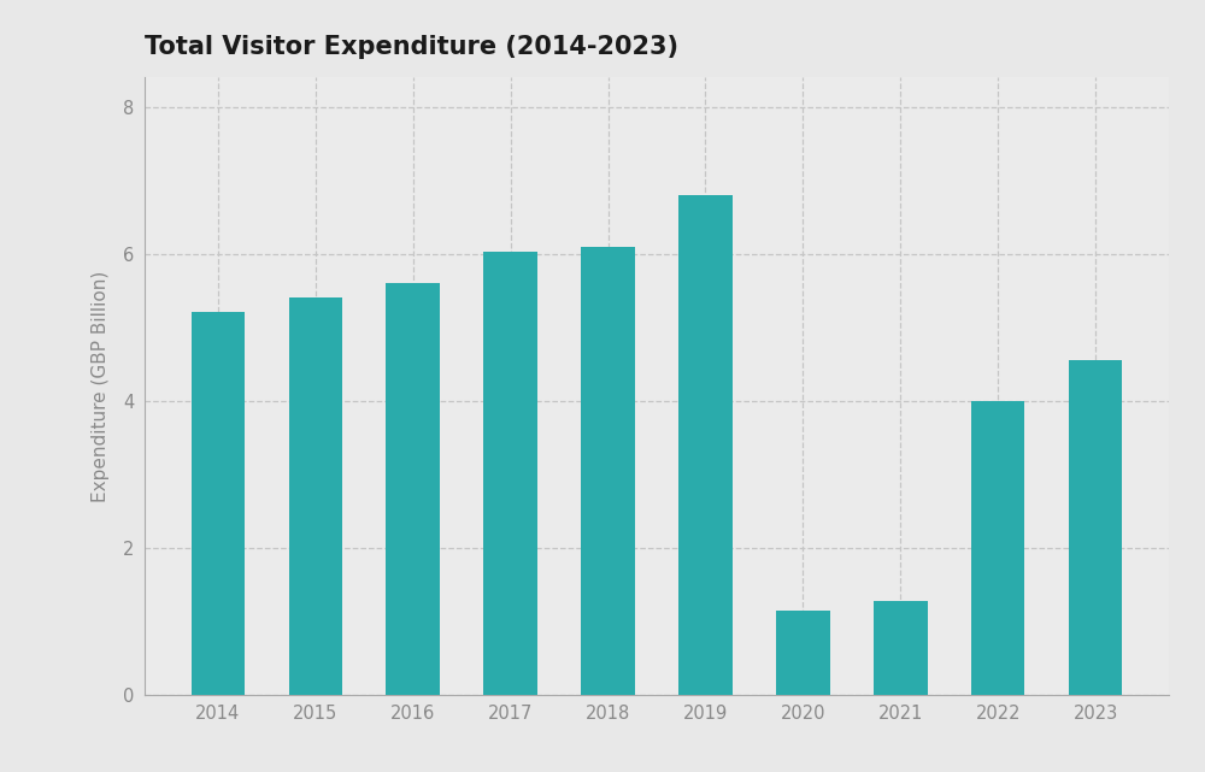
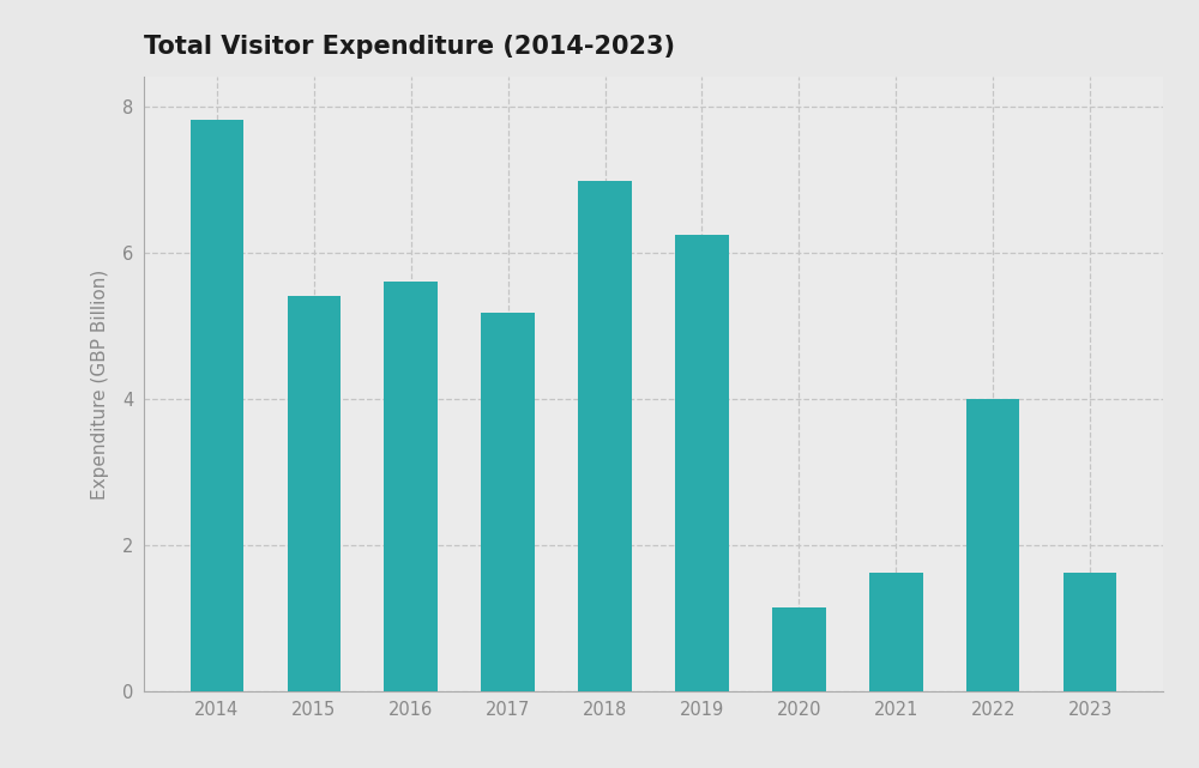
2014: 5.20 -> 7.82
2017: 6.02 -> 5.18
2018: 6.10 -> 6.98
2019: 6.80 -> 6.24
2021: 1.28 -> 1.62
2023: 4.55 -> 1.62
